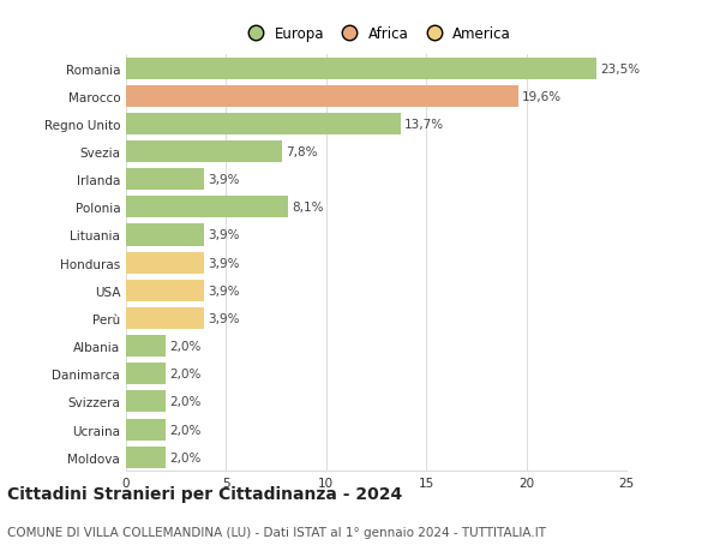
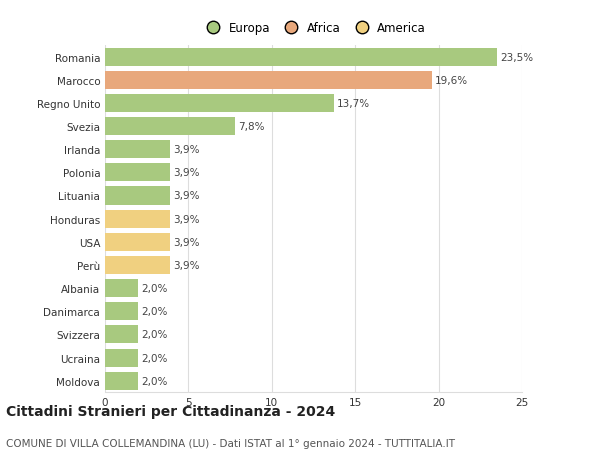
Polonia: 8,1% -> 3,9%
